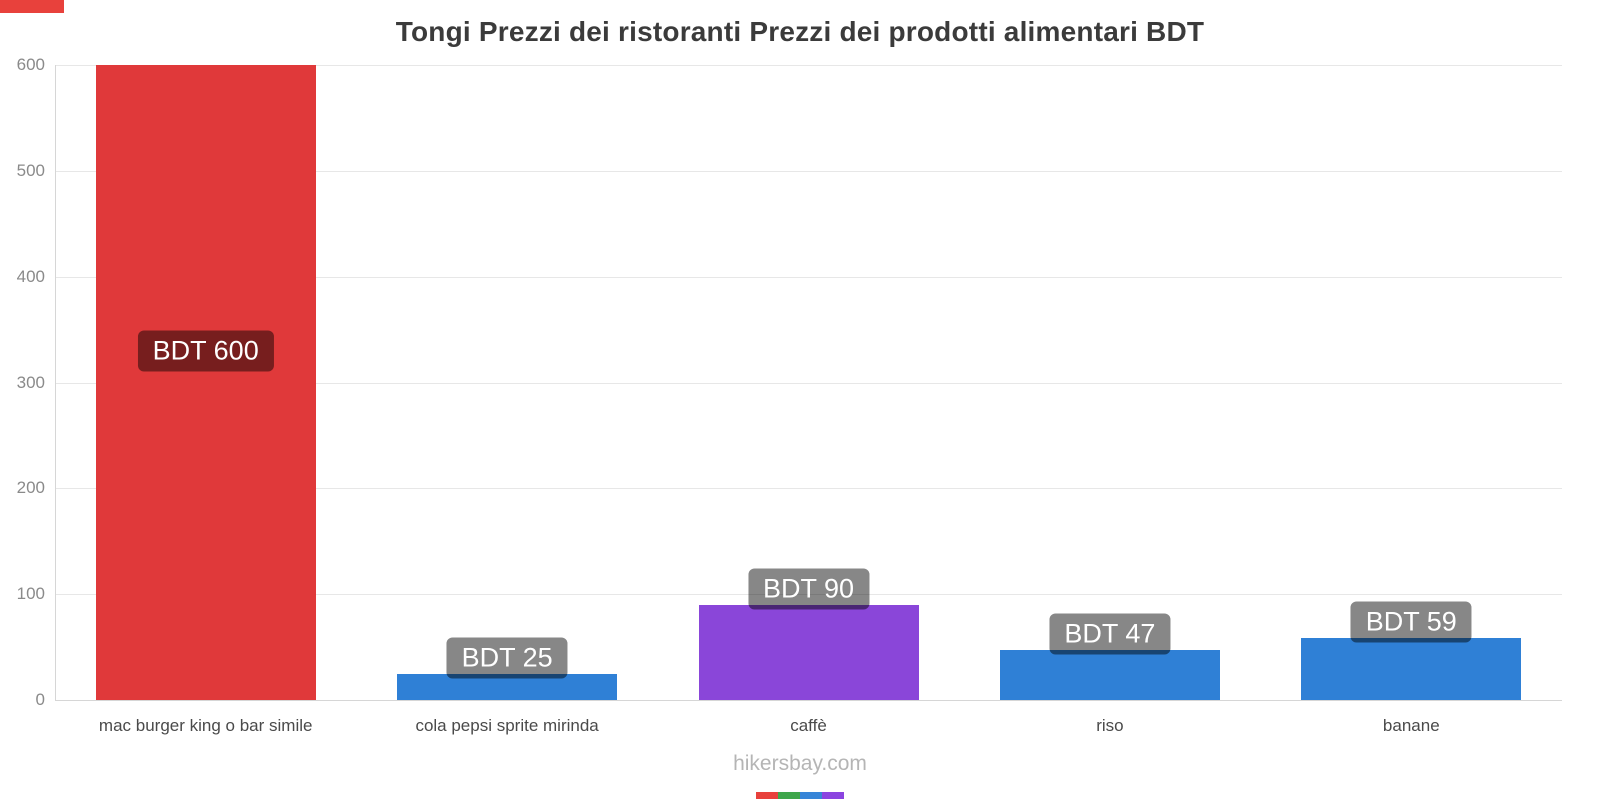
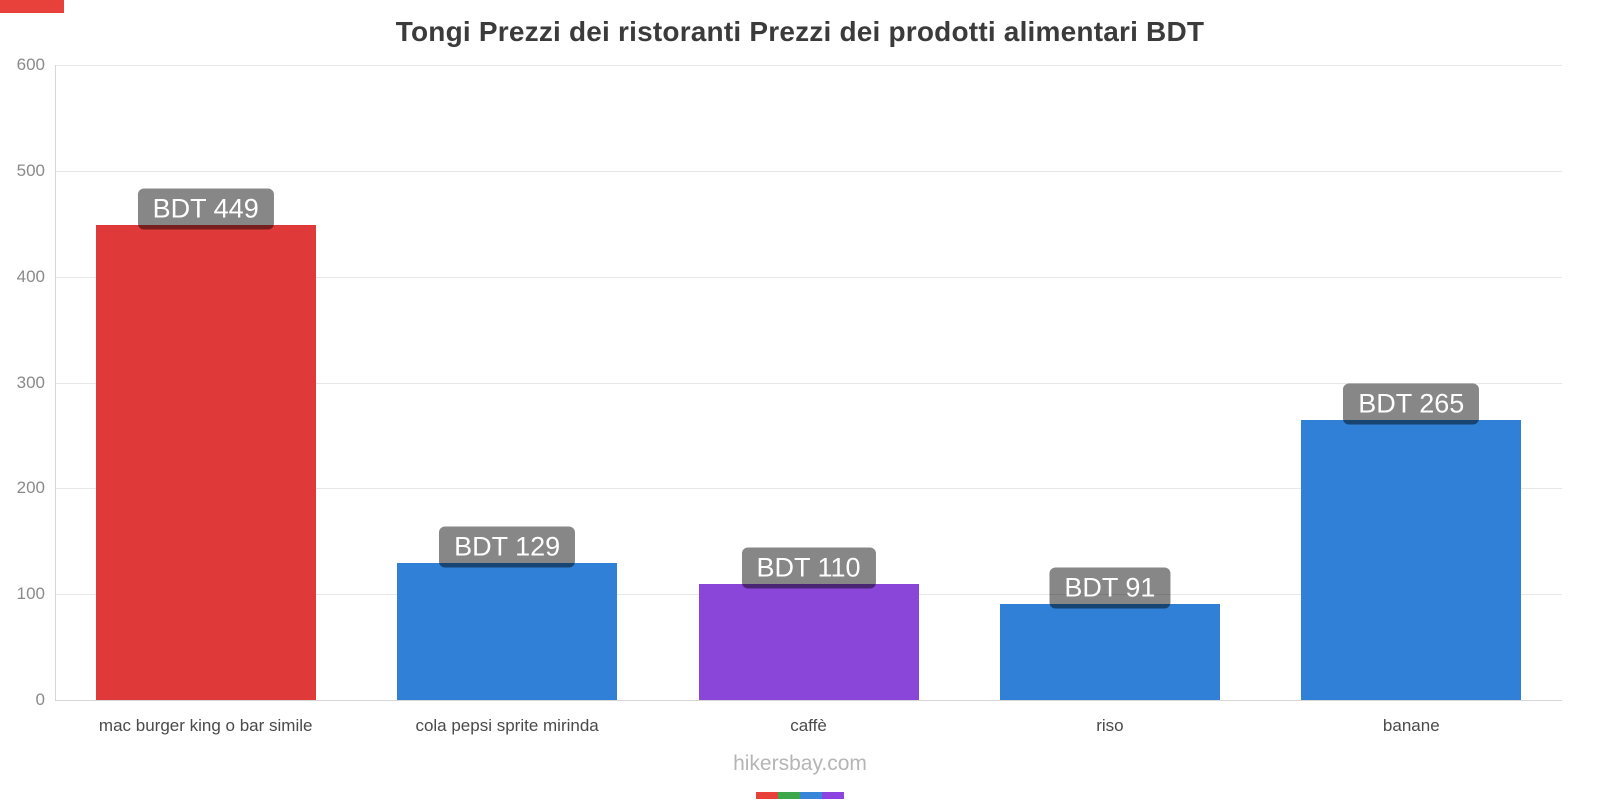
mac burger king o bar simile: 600 -> 449
cola pepsi sprite mirinda: 25 -> 129
caffè: 90 -> 110
riso: 47 -> 91
banane: 59 -> 265
